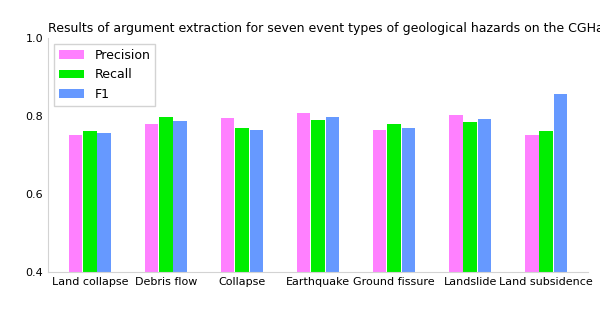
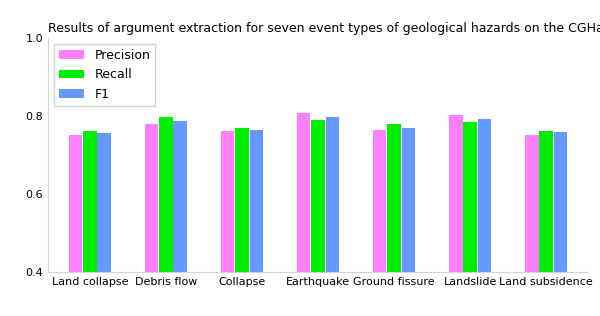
Precision/Collapse: 0.795 -> 0.760
F1/Land subsidence: 0.855 -> 0.758
